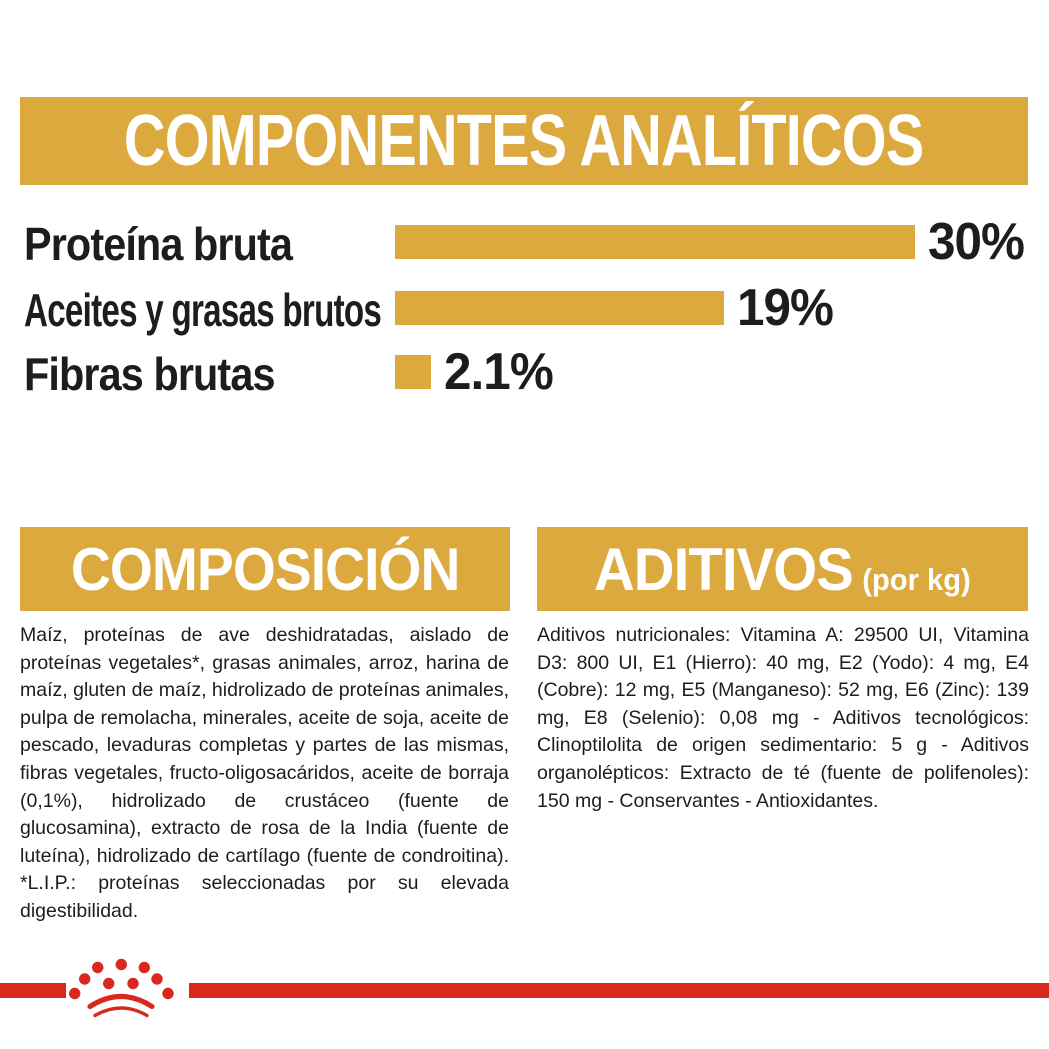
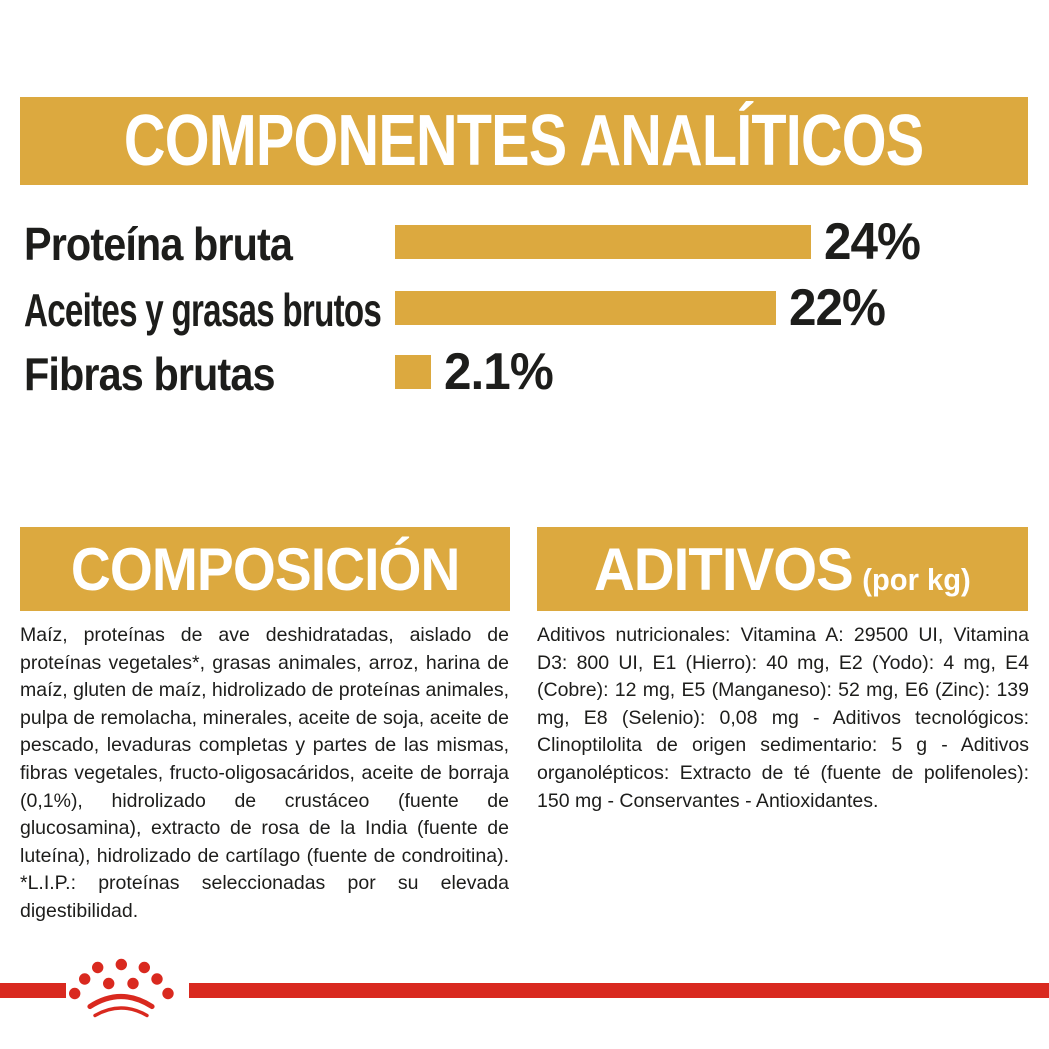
Proteína bruta: 30% -> 24%
Aceites y grasas brutos: 19% -> 22%
